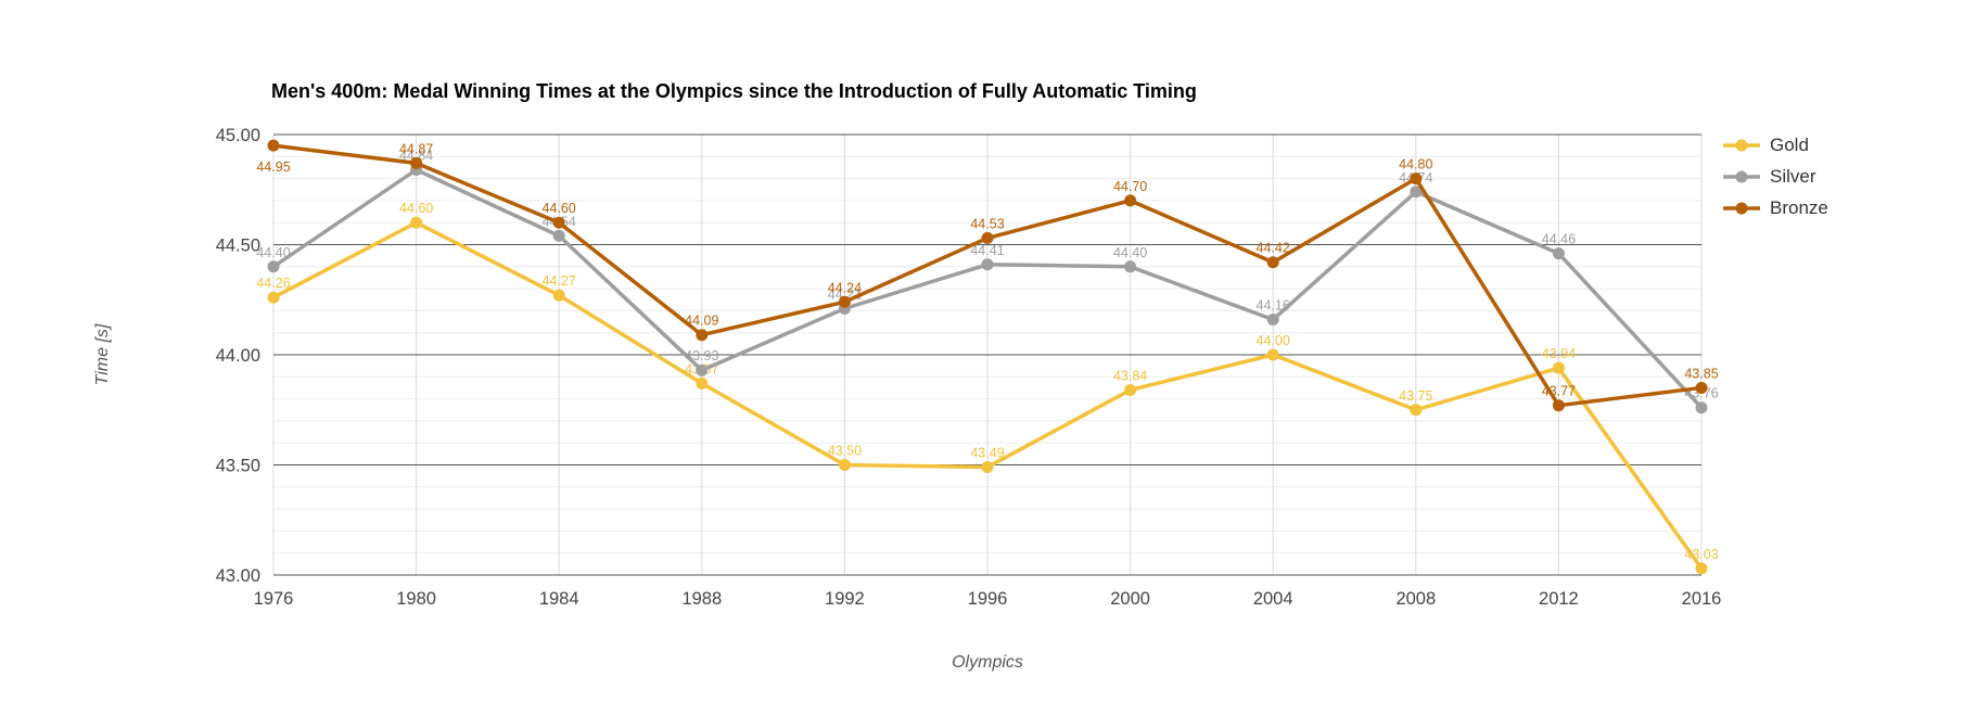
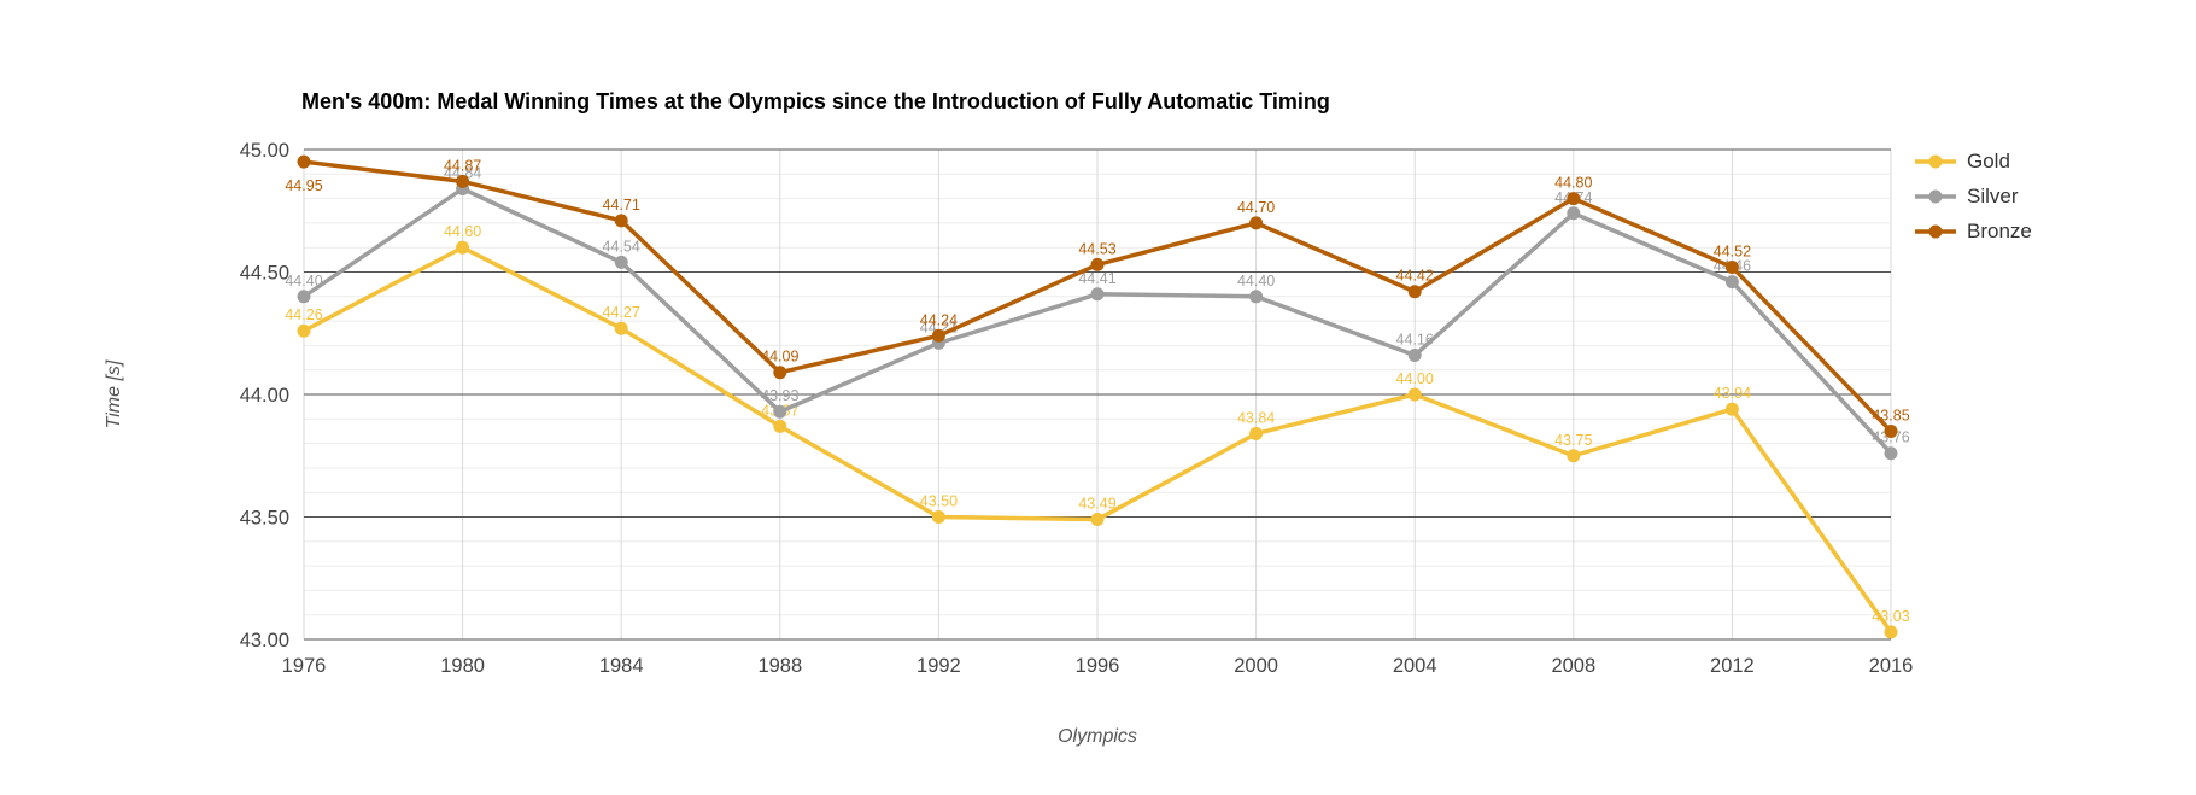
Bronze/1984: 44.60 -> 44.71
Bronze/2012: 43.77 -> 44.52
